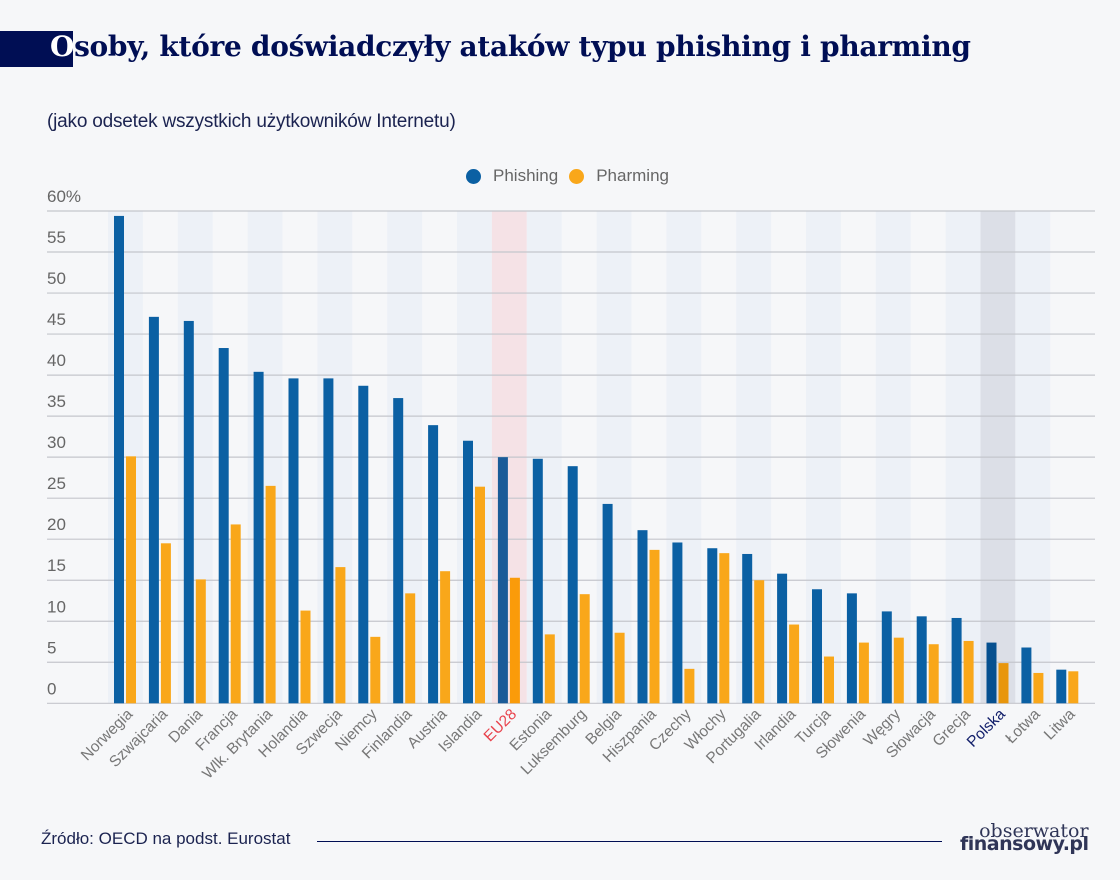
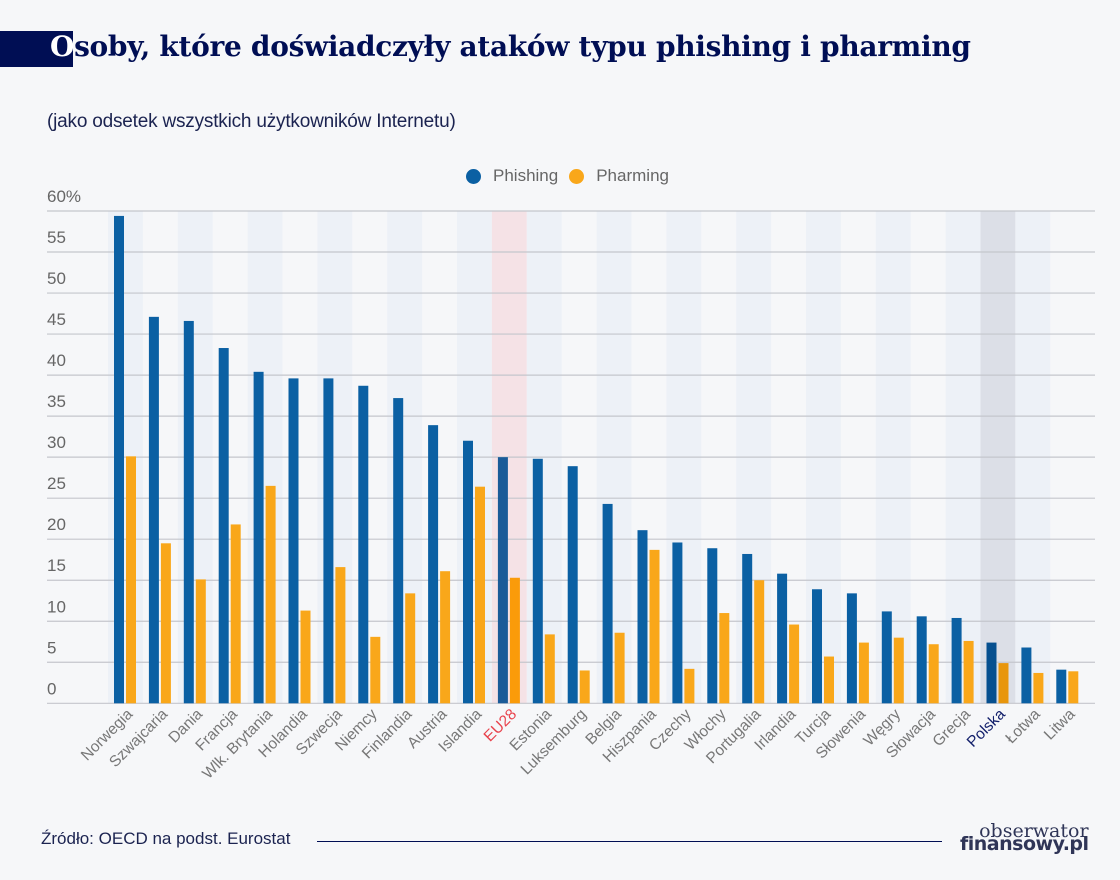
Pharming/Luksemburg: 13% -> 4%
Pharming/Włochy: 18% -> 11%
